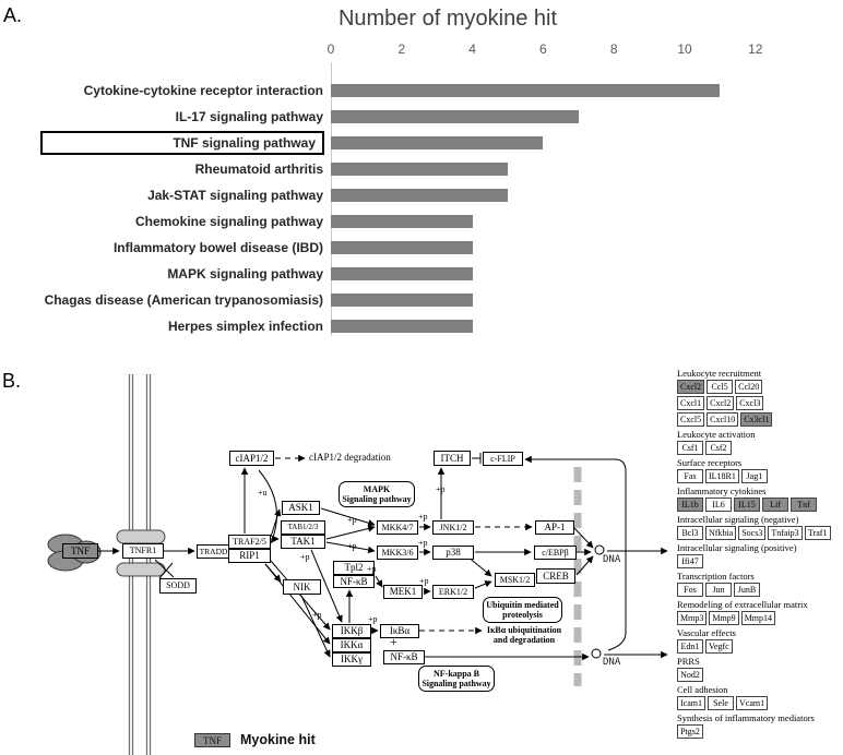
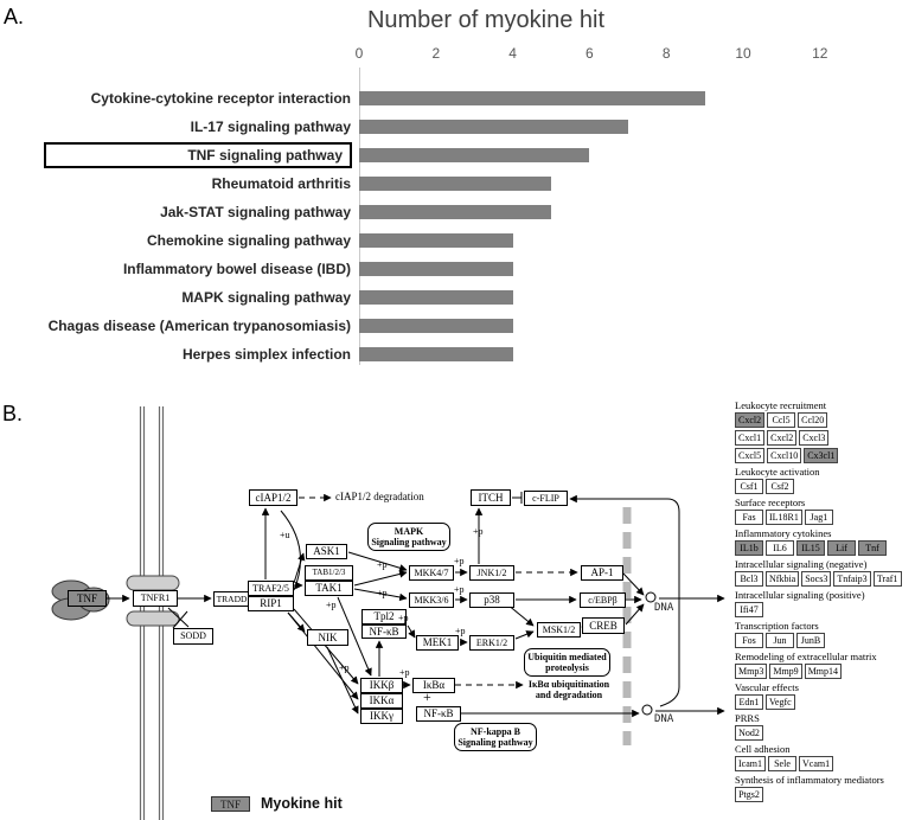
Cytokine-cytokine receptor interaction: 11 -> 9
